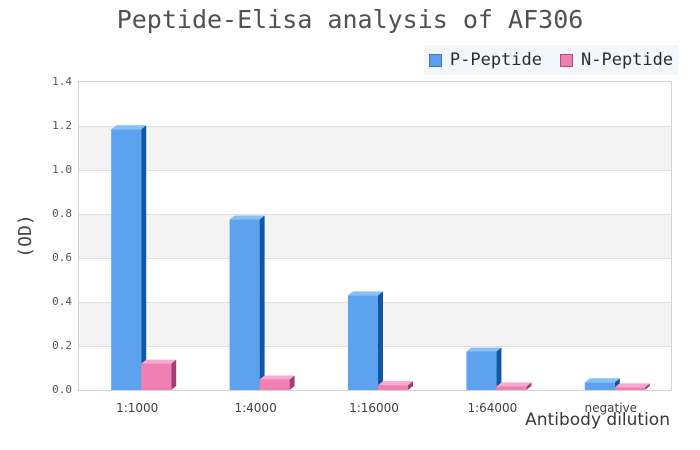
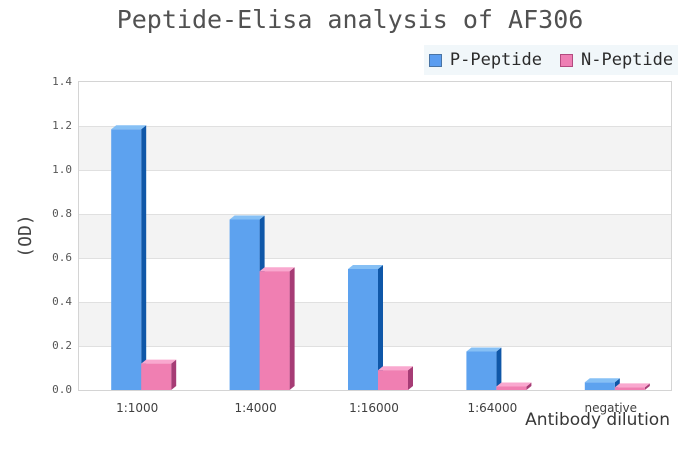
N-Peptide/1:4000: 0.05 -> 0.54
P-Peptide/1:16000: 0.43 -> 0.55
N-Peptide/1:16000: 0.02 -> 0.09
